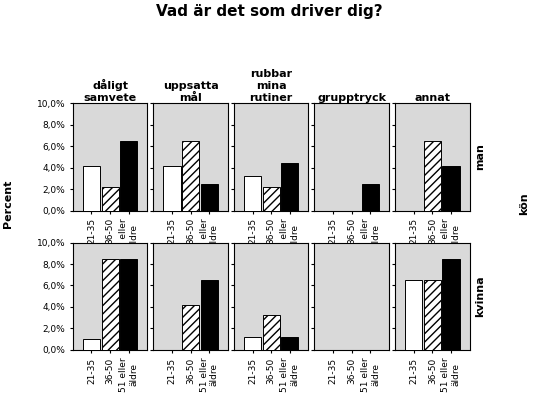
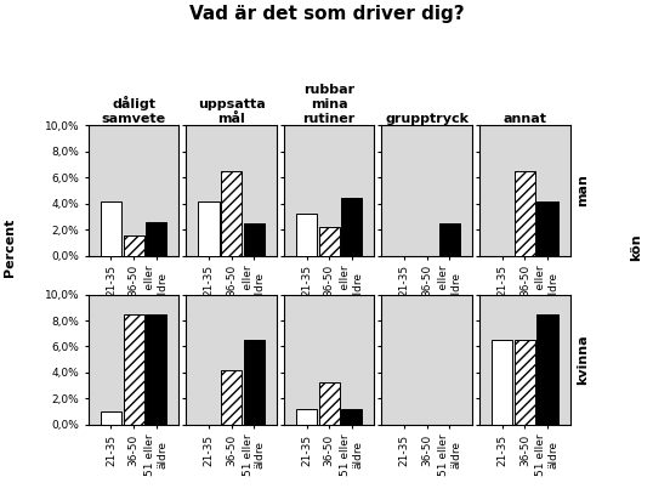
dåligt samvete/36-50: 2,2% -> 1,5%
dåligt samvete/51 eller äldre: 6,5% -> 2,6%
